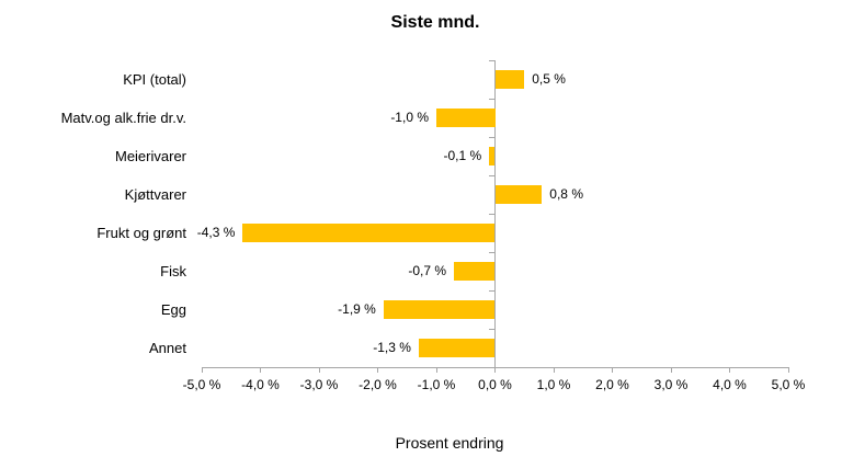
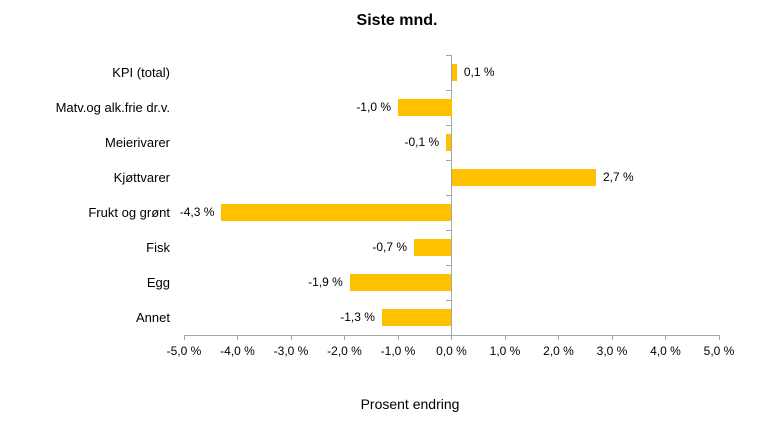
KPI (total): 0,5 -> 0,1
Kjøttvarer: 0,8 -> 2,7
